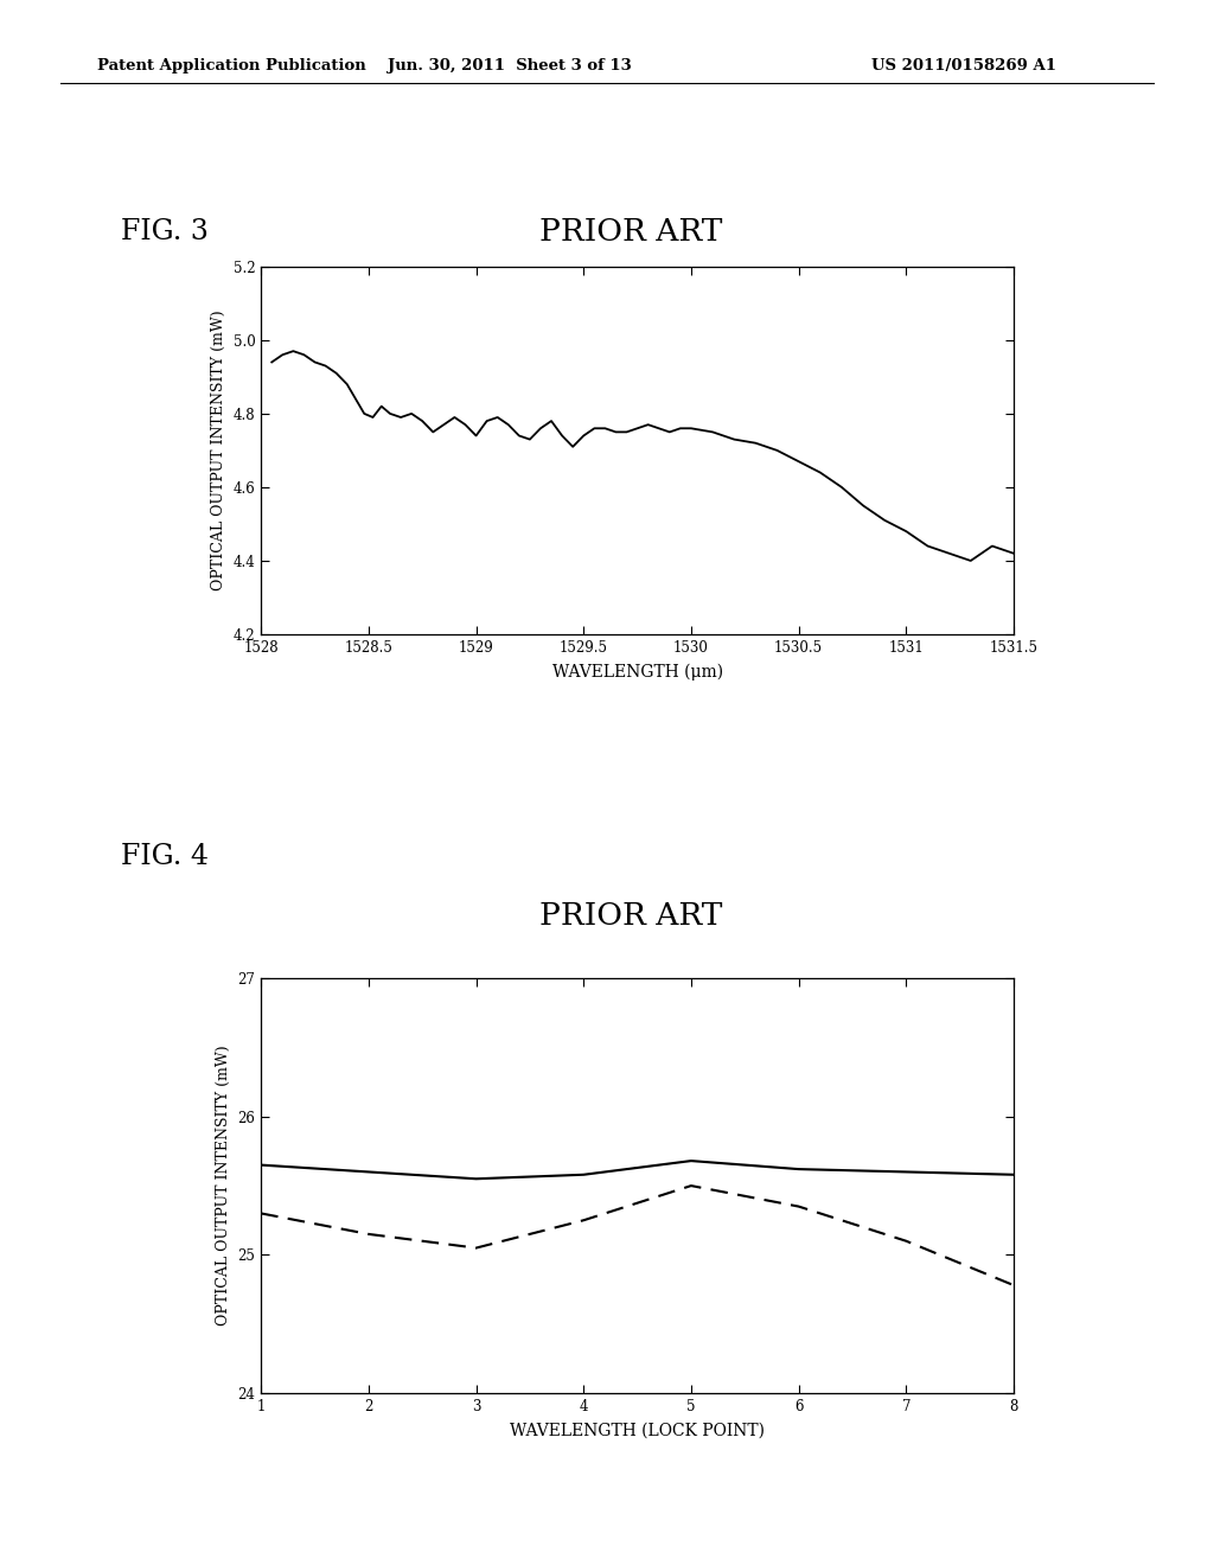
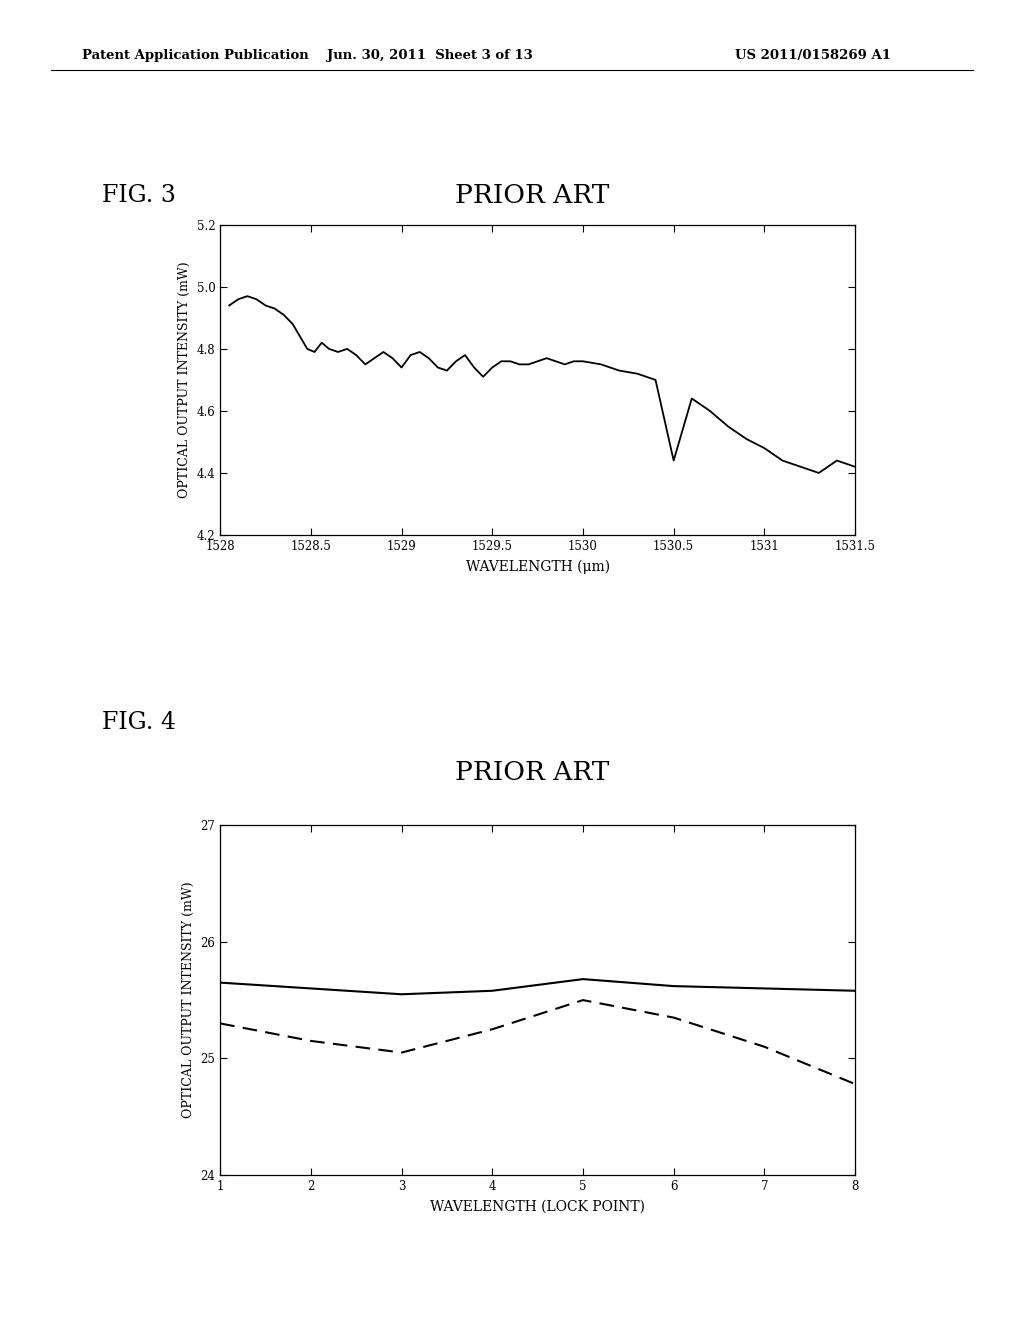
1530.5: 4.67 -> 4.44
